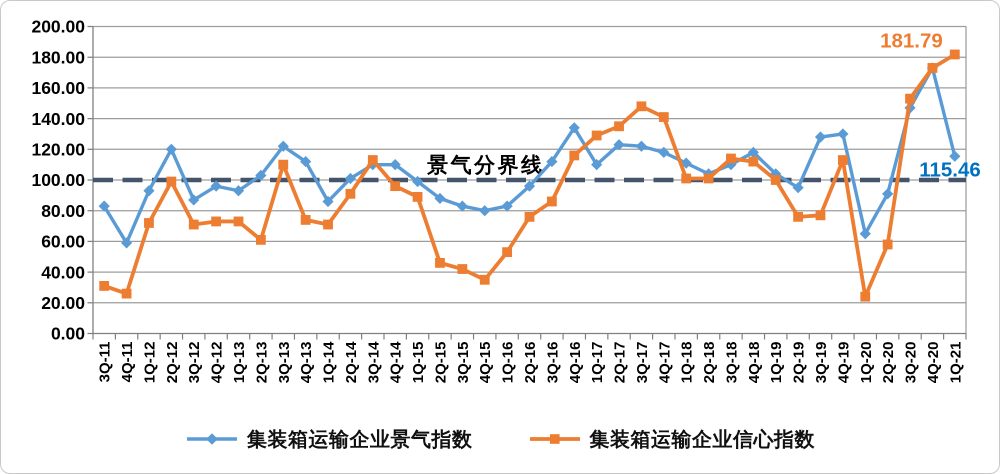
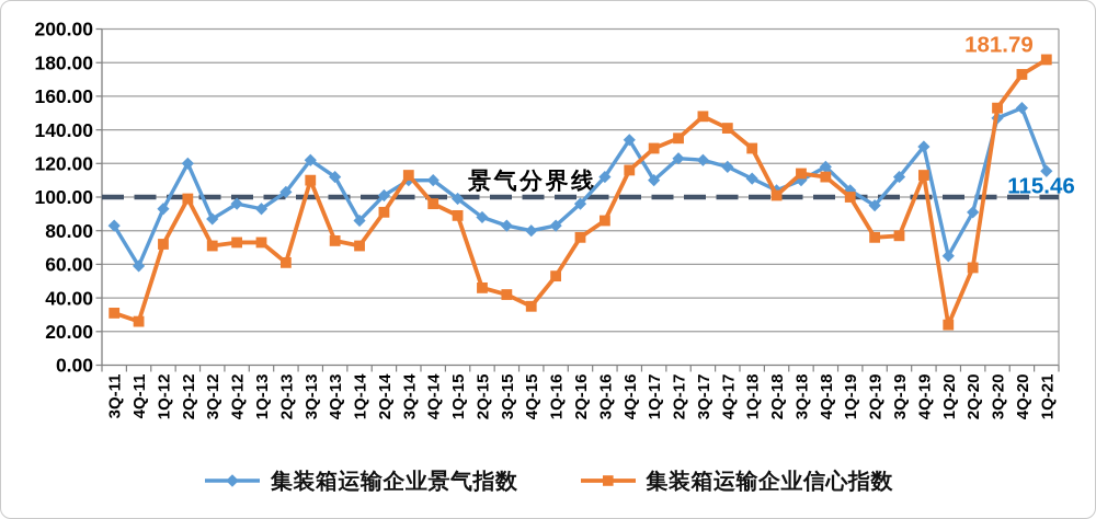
集装箱运输企业信心指数/1Q-18: 101 -> 129
集装箱运输企业景气指数/3Q-19: 128 -> 112
集装箱运输企业景气指数/4Q-20: 173 -> 153
